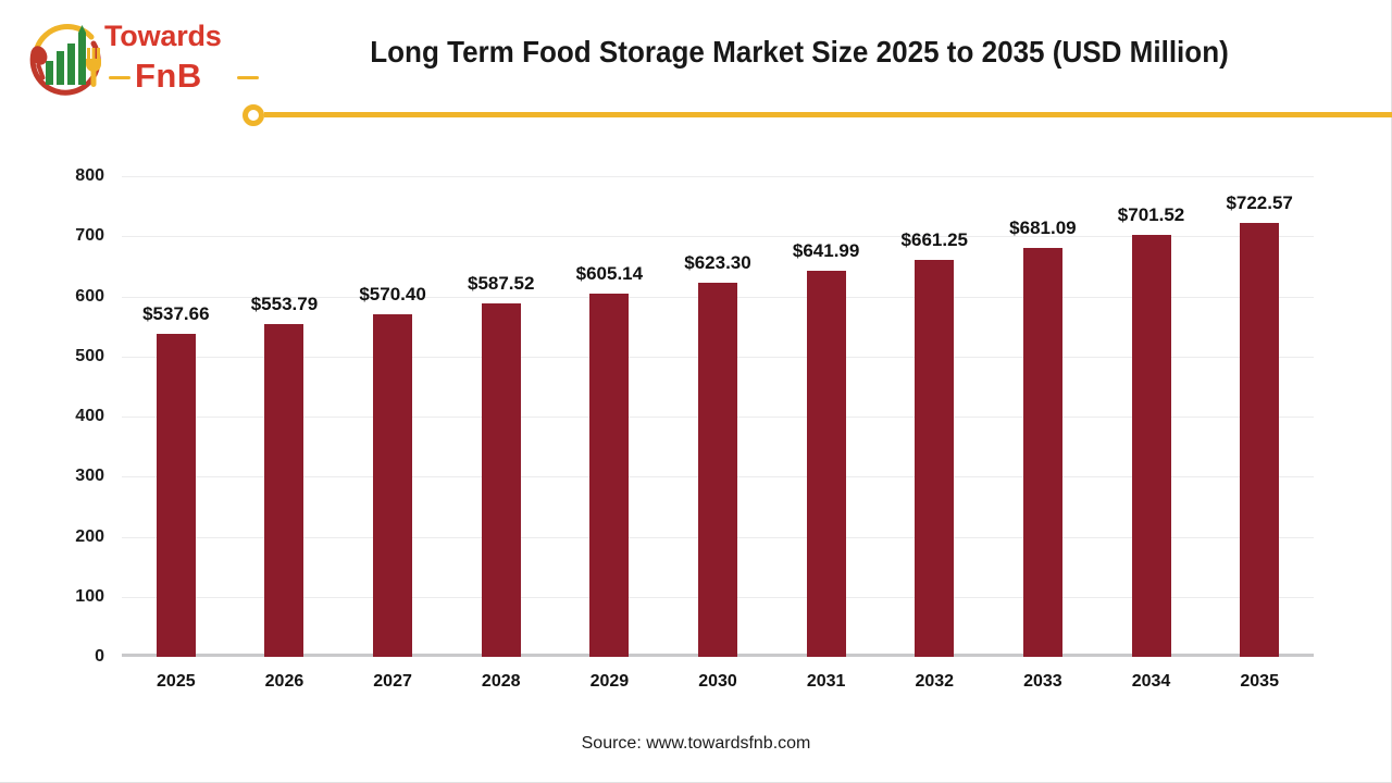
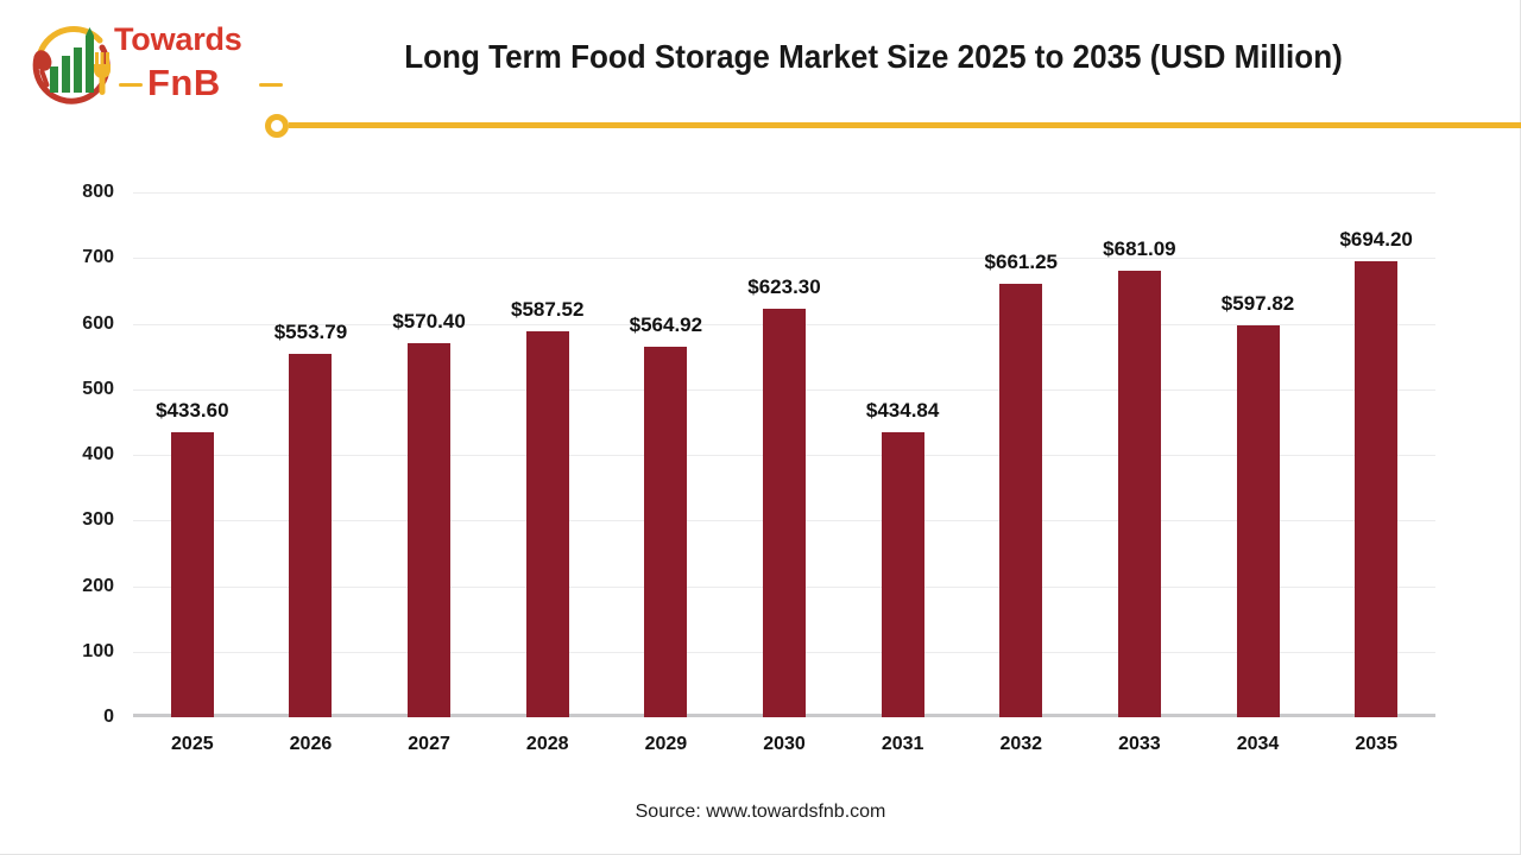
2025: $537.66 -> $433.60
2029: $605.14 -> $564.92
2031: $641.99 -> $434.84
2034: $701.52 -> $597.82
2035: $722.57 -> $694.20
